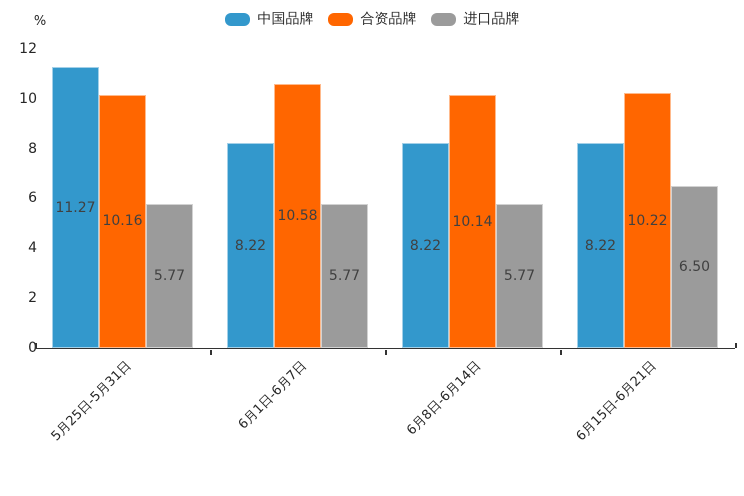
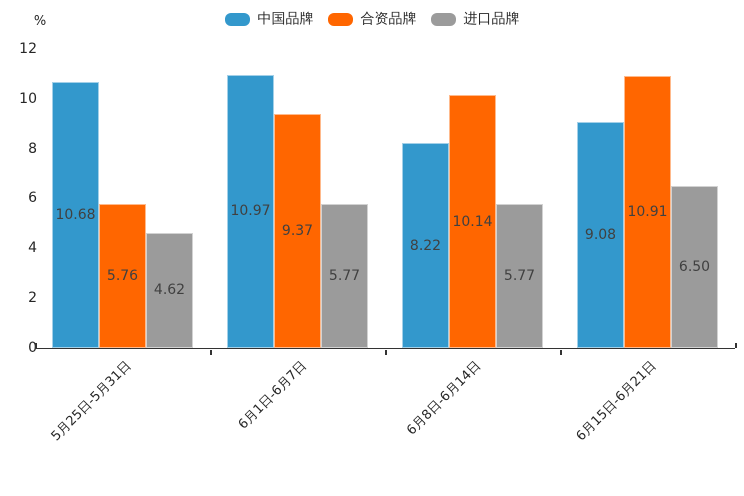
中国品牌/5月25日-5月31日: 11.27 -> 10.68
合资品牌/5月25日-5月31日: 10.16 -> 5.76
进口品牌/5月25日-5月31日: 5.77 -> 4.62
中国品牌/6月1日-6月7日: 8.22 -> 10.97
合资品牌/6月1日-6月7日: 10.58 -> 9.37
中国品牌/6月15日-6月21日: 8.22 -> 9.08
合资品牌/6月15日-6月21日: 10.22 -> 10.91
